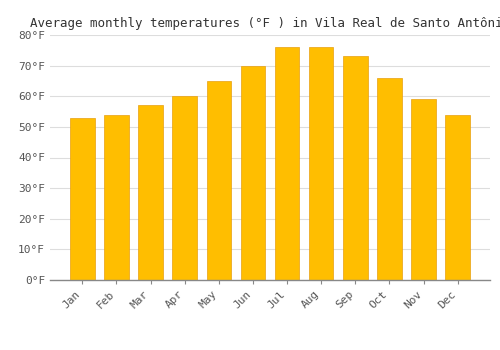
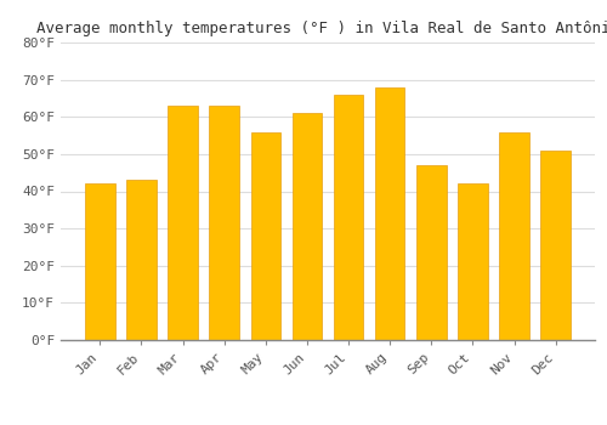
Jan: 53°F -> 42°F
Feb: 54°F -> 43°F
Mar: 57°F -> 63°F
Apr: 60°F -> 63°F
May: 65°F -> 56°F
Jun: 70°F -> 61°F
Jul: 76°F -> 66°F
Aug: 76°F -> 68°F
Sep: 73°F -> 47°F
Oct: 66°F -> 42°F
Nov: 59°F -> 56°F
Dec: 54°F -> 51°F
